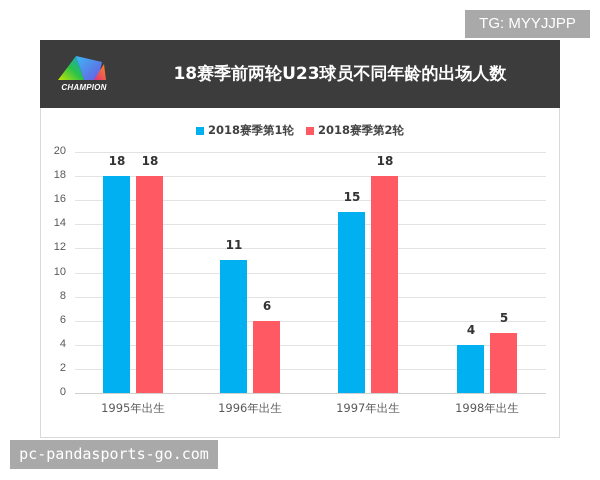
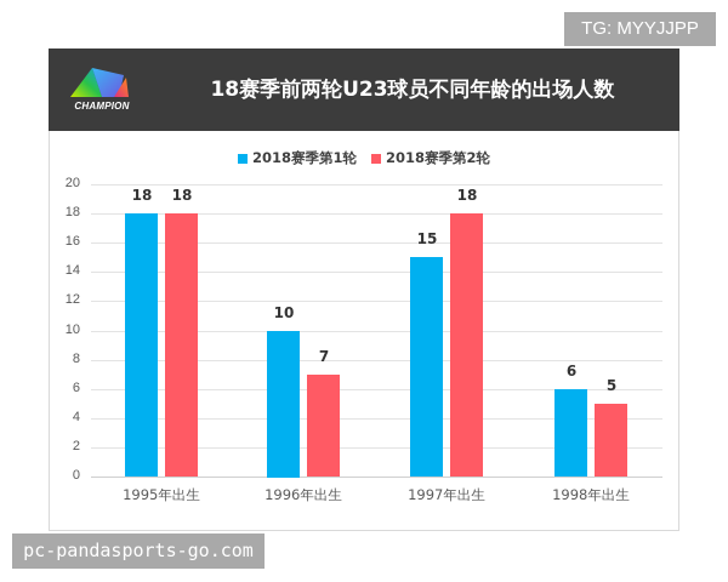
2018赛季第1轮/1996年出生: 11 -> 10
2018赛季第2轮/1996年出生: 6 -> 7
2018赛季第1轮/1998年出生: 4 -> 6
